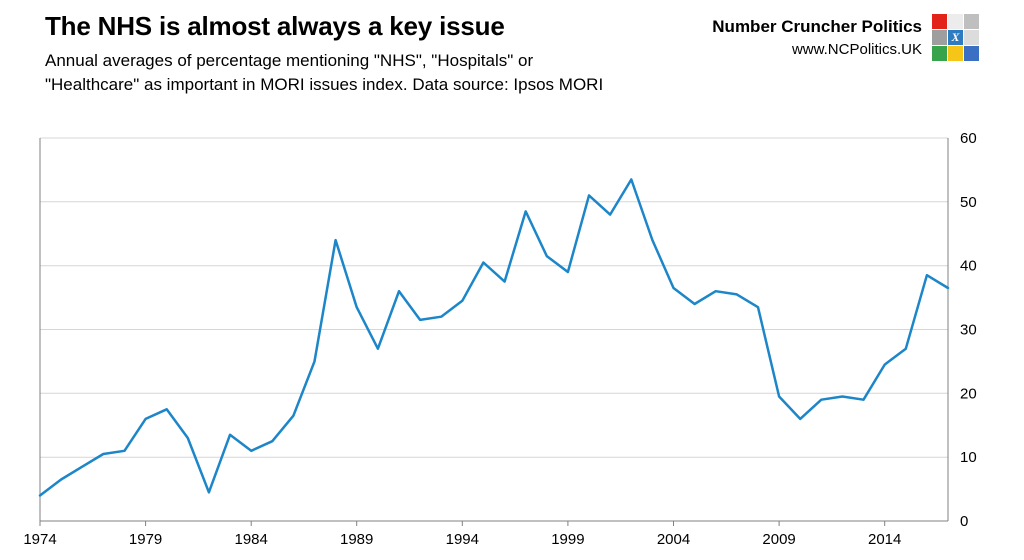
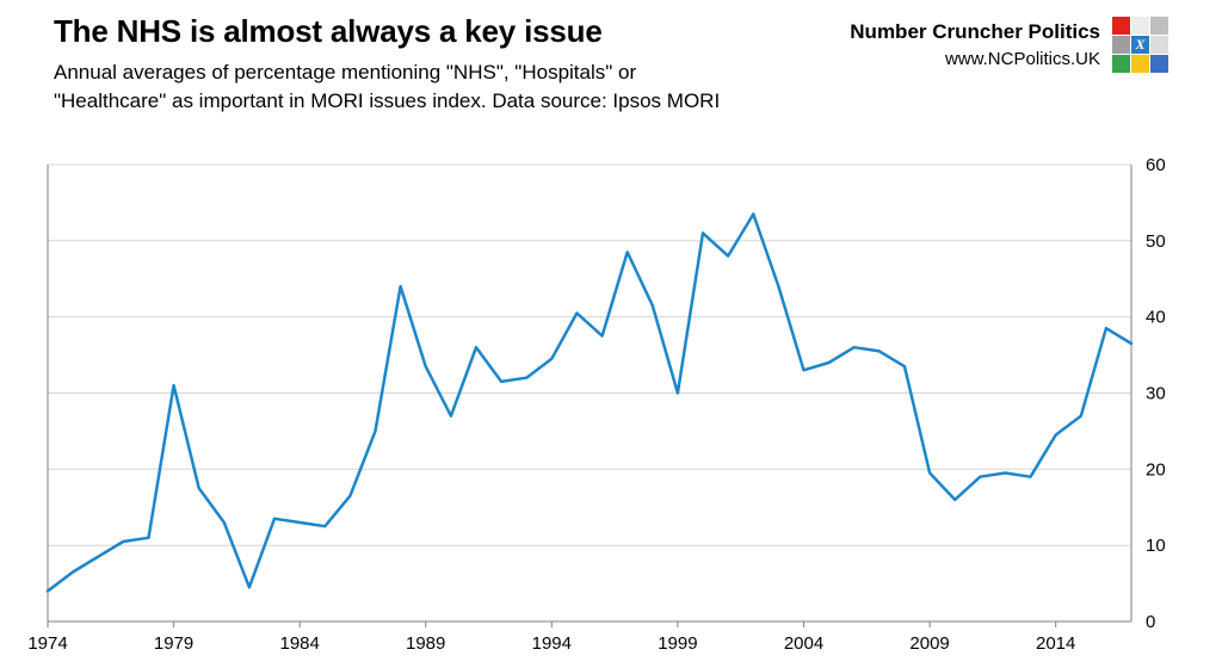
1979: 16 -> 31
1984: 11 -> 13
1999: 39 -> 30
2004: 36 -> 33
